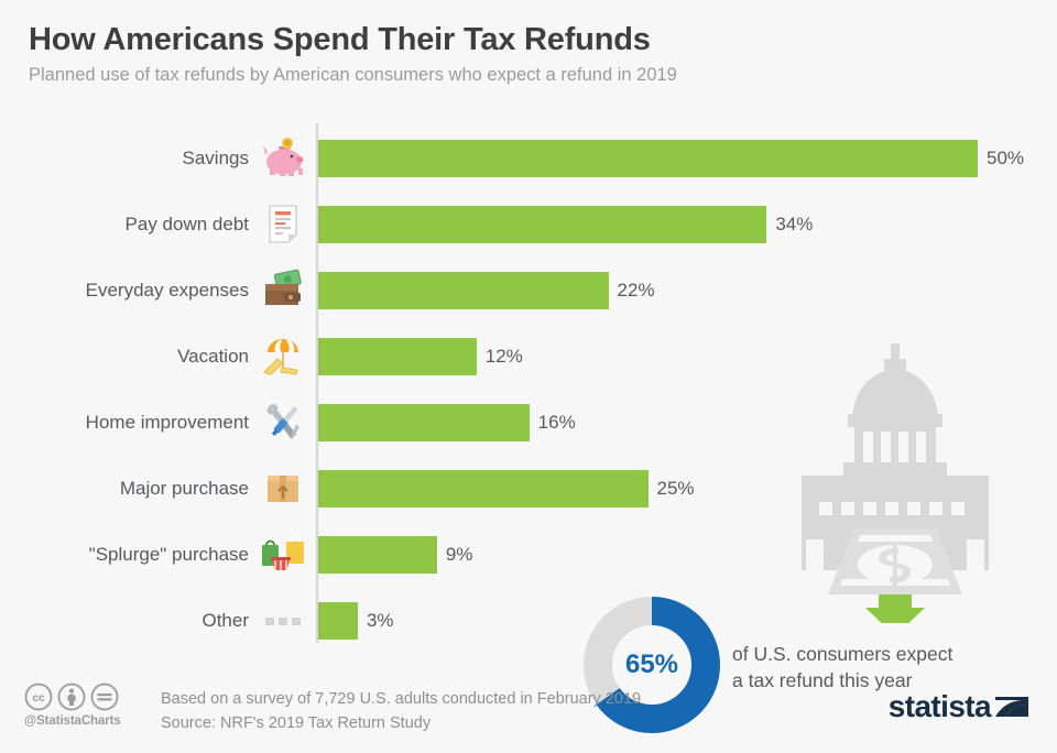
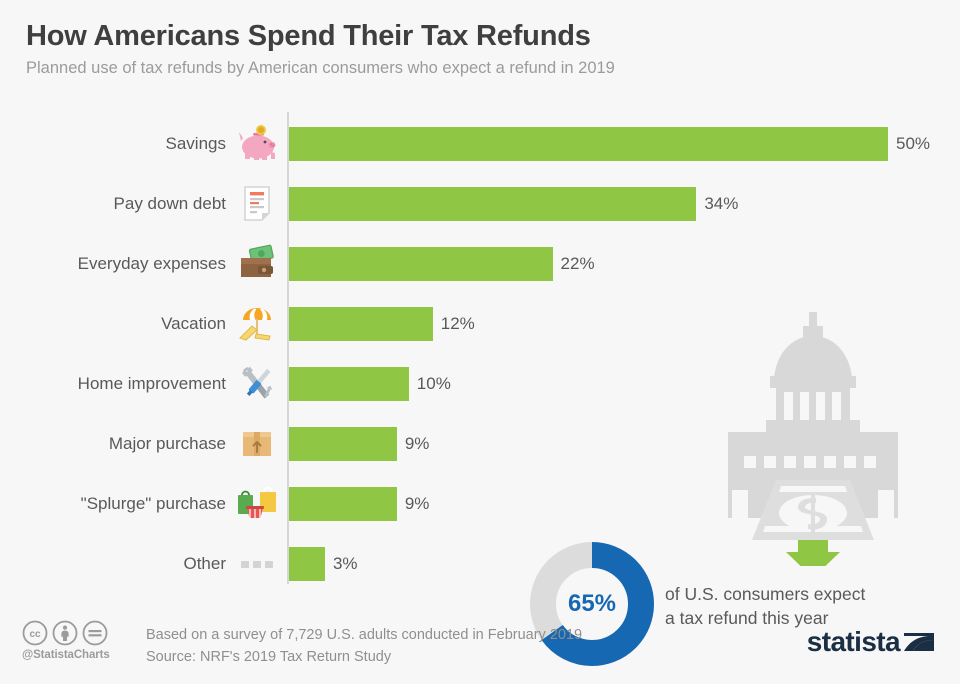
Home improvement: 16% -> 10%
Major purchase: 25% -> 9%
